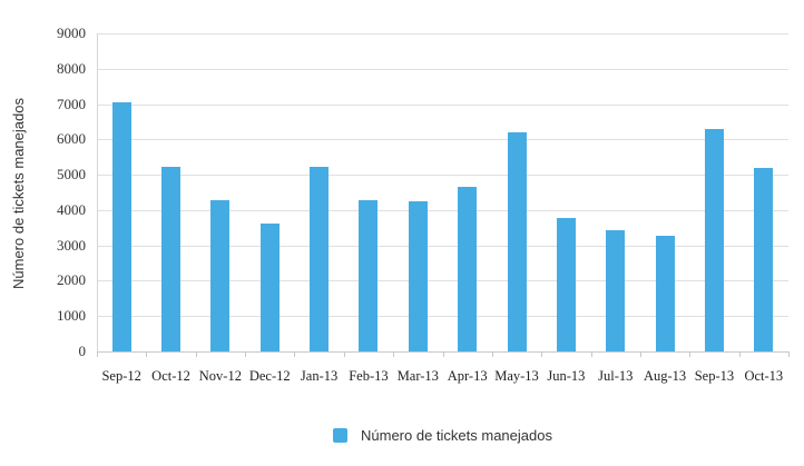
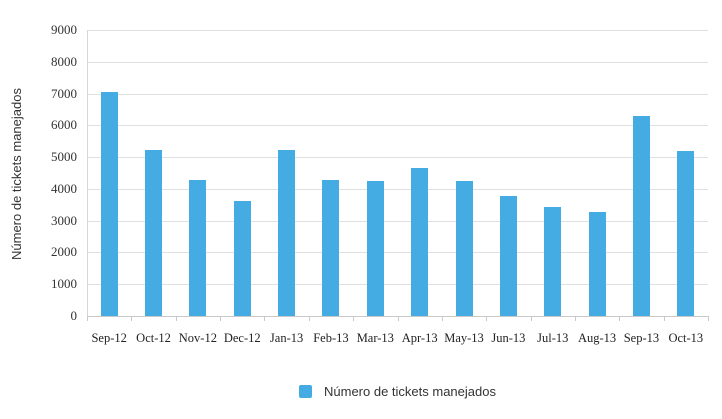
May-13: 6200 -> 4300
